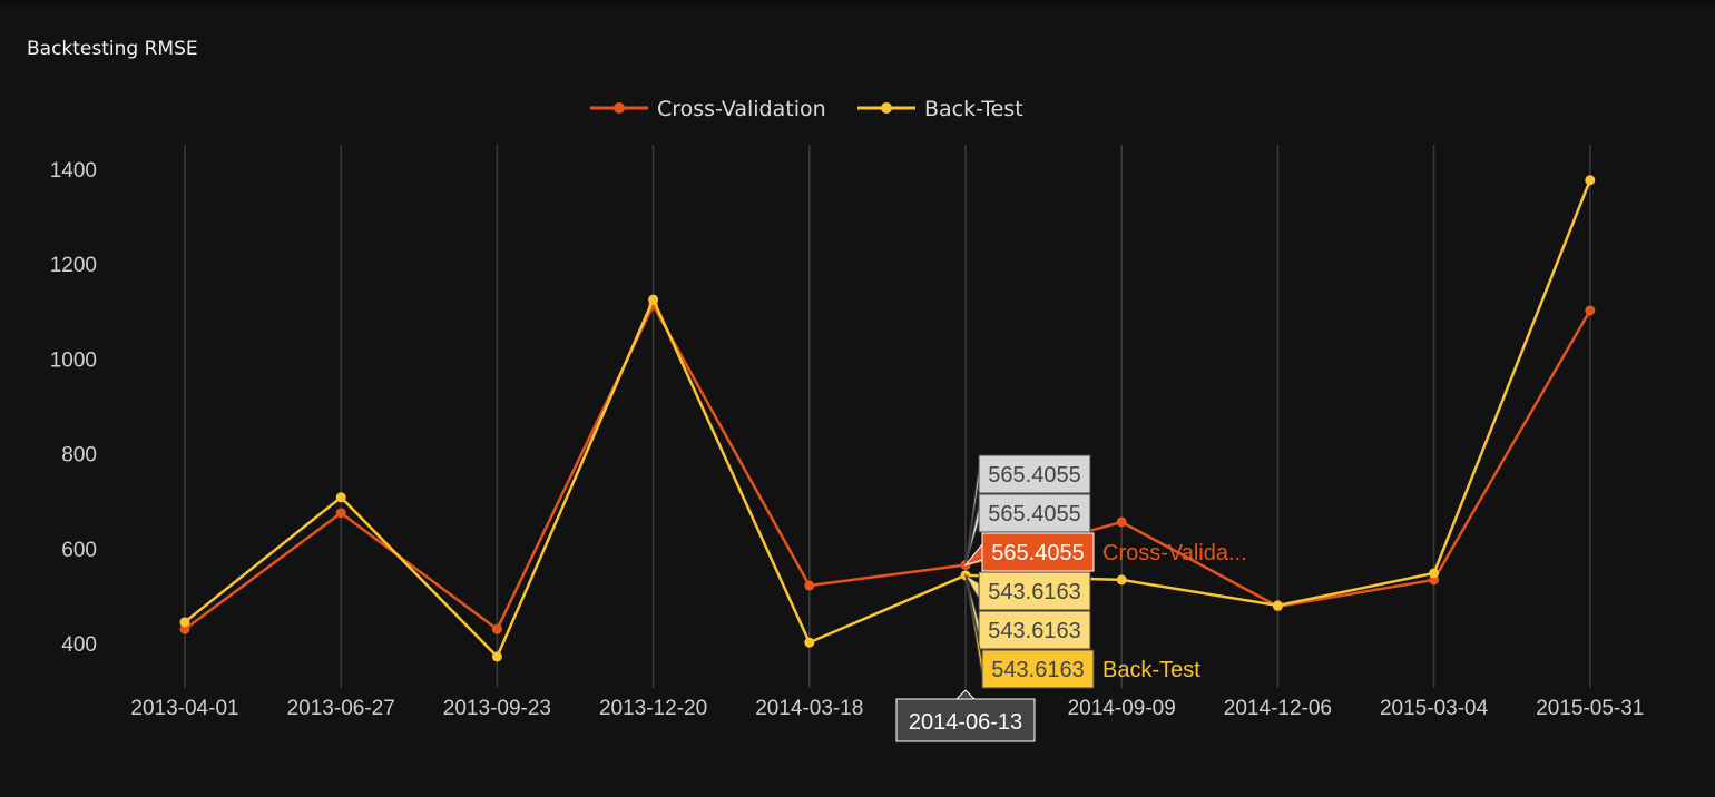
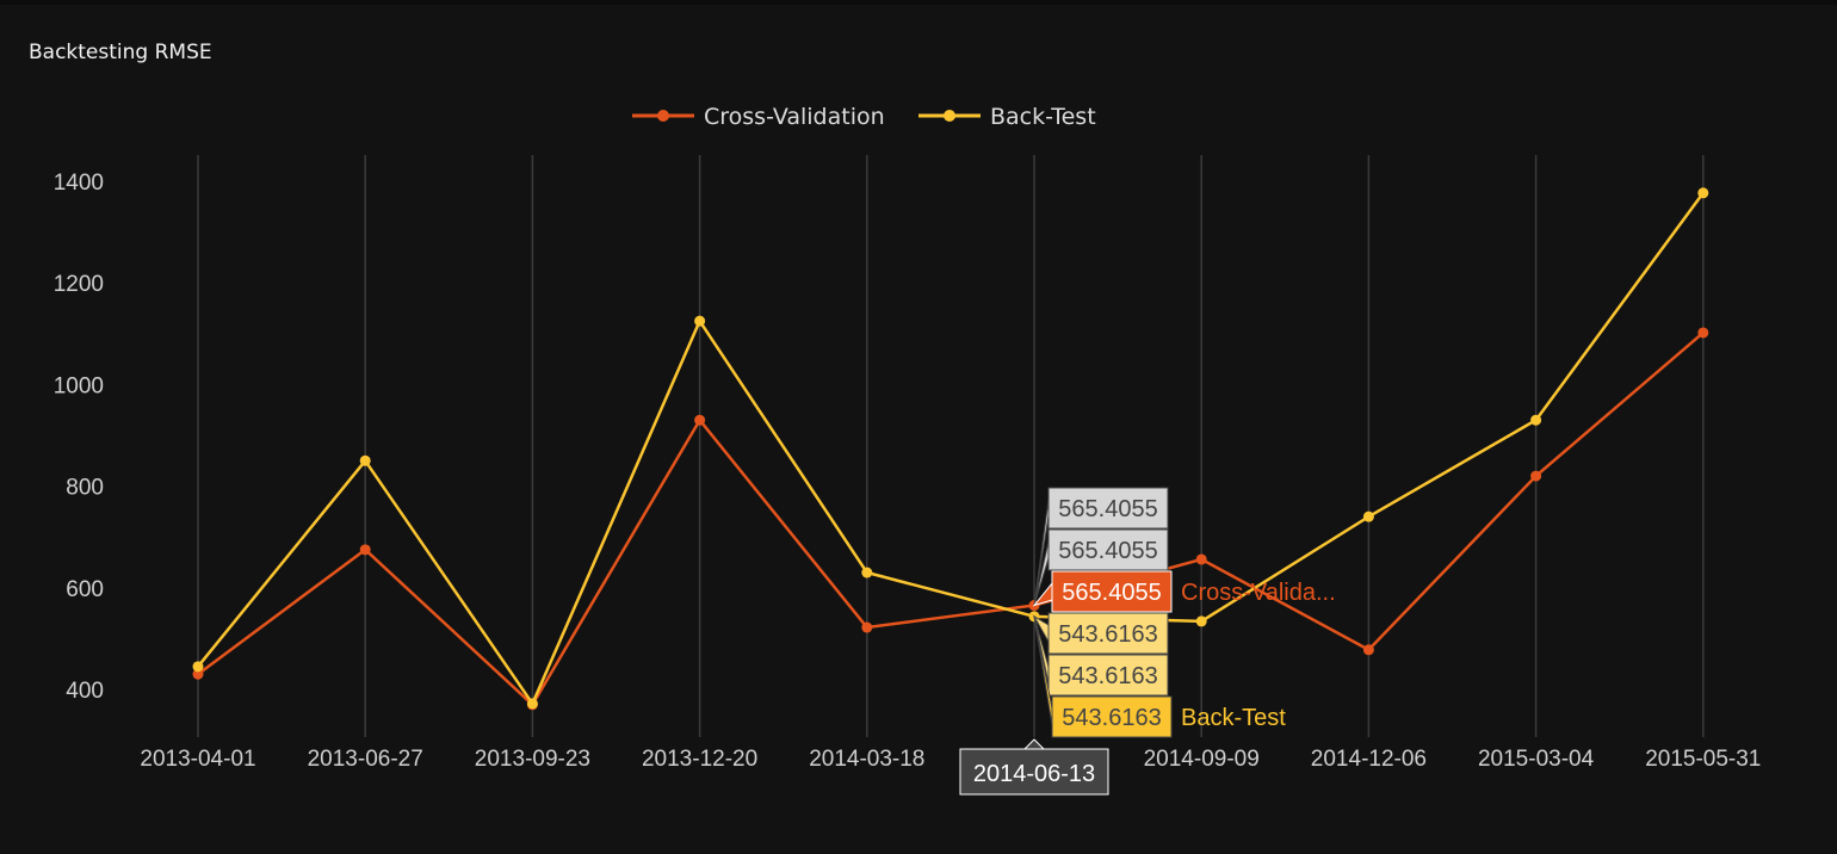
Back-Test/2013-06-27: 710 -> 850
Cross-Validation/2013-09-23: 430 -> 370
Cross-Validation/2013-12-20: 1110 -> 930
Back-Test/2014-03-18: 400 -> 630
Back-Test/2014-12-06: 480 -> 740
Cross-Validation/2015-03-04: 530 -> 820
Back-Test/2015-03-04: 550 -> 930
